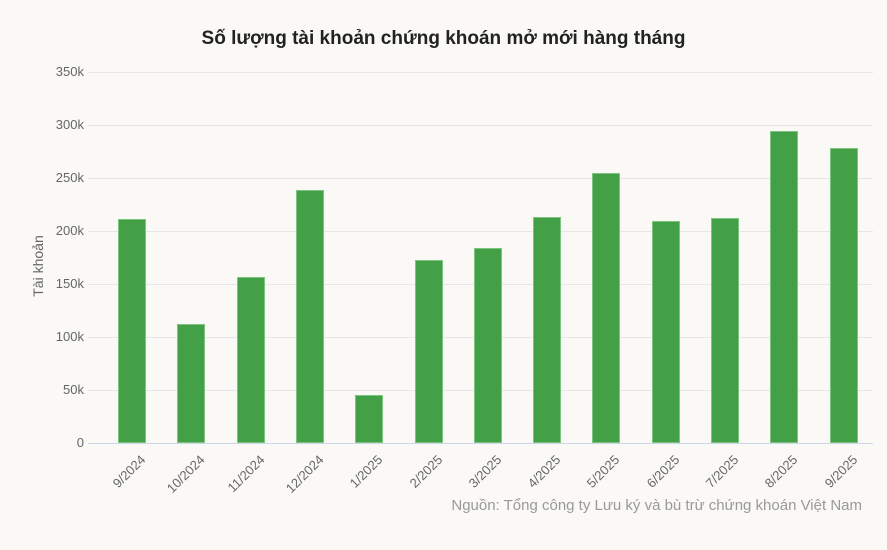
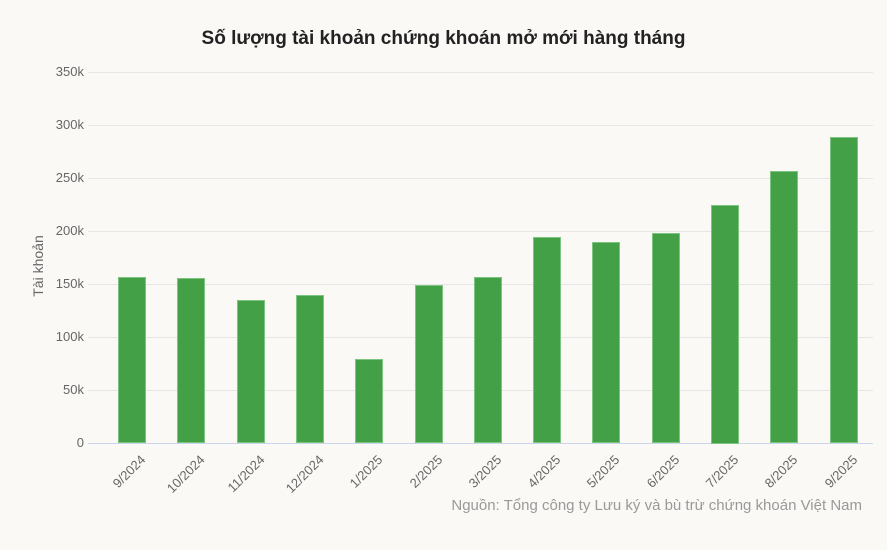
9/2024: 211k -> 157k
10/2024: 112k -> 156k
11/2024: 157k -> 135k
12/2024: 239k -> 140k
1/2025: 45k -> 79k
2/2025: 173k -> 149k
3/2025: 184k -> 157k
4/2025: 213k -> 194k
5/2025: 255k -> 190k
6/2025: 209k -> 198k
7/2025: 212k -> 225k
8/2025: 294k -> 257k
9/2025: 278k -> 289k
